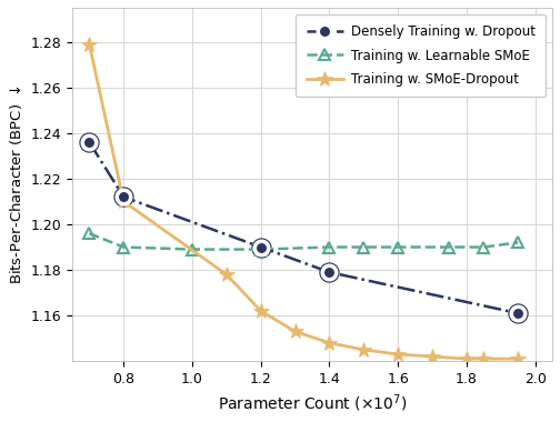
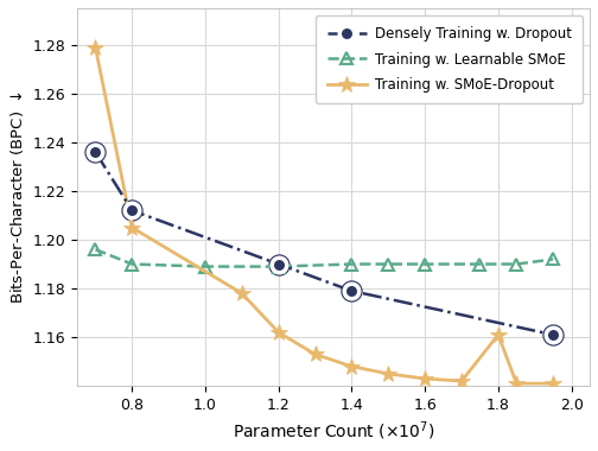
Training w. SMoE-Dropout/0.8: 1.210 -> 1.205
Training w. SMoE-Dropout/1.8: 1.141 -> 1.161
